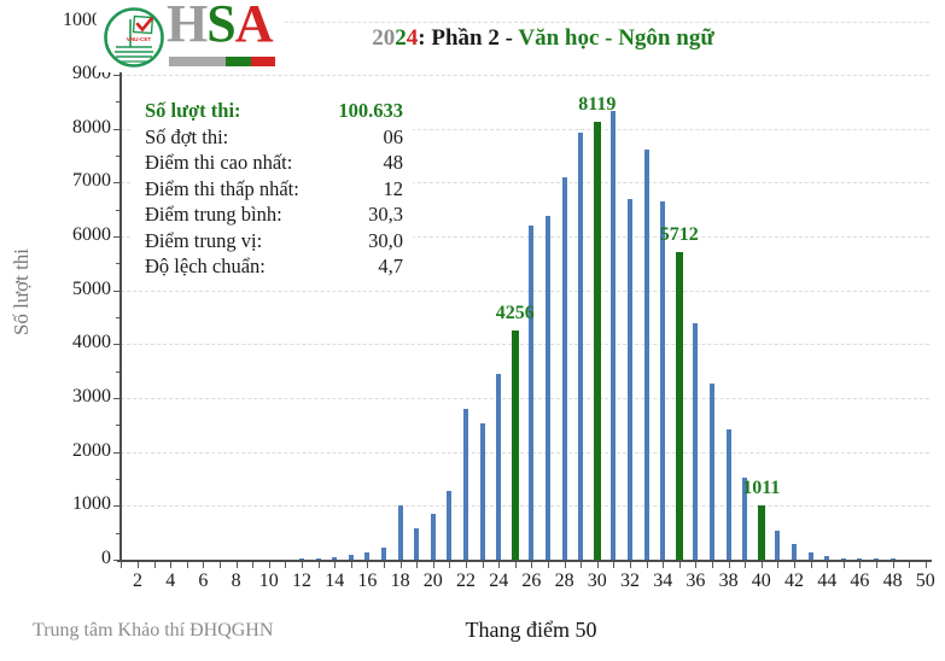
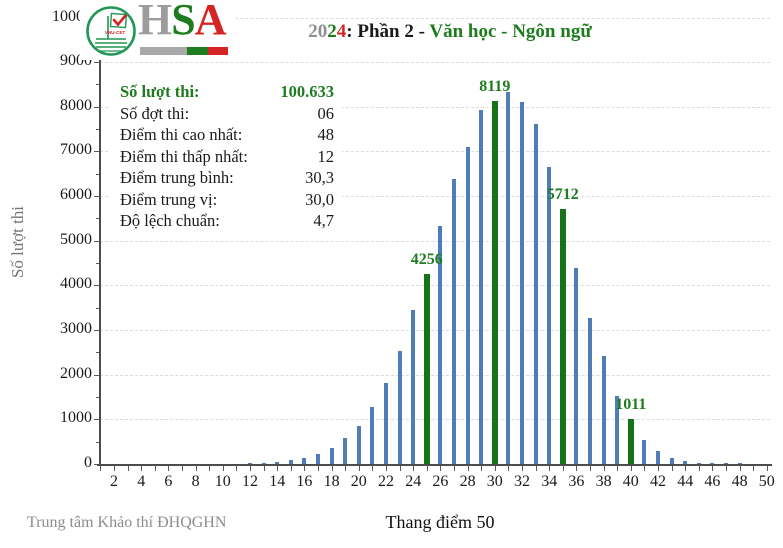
18: 1000 -> 400
22: 2800 -> 1800
26: 6200 -> 5300
32: 6700 -> 8100
